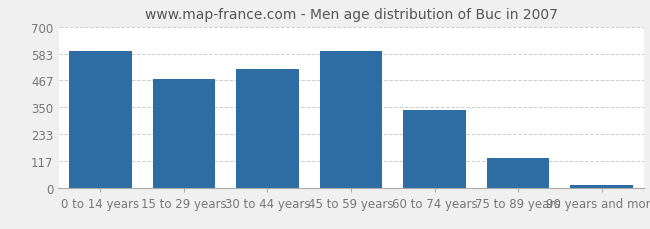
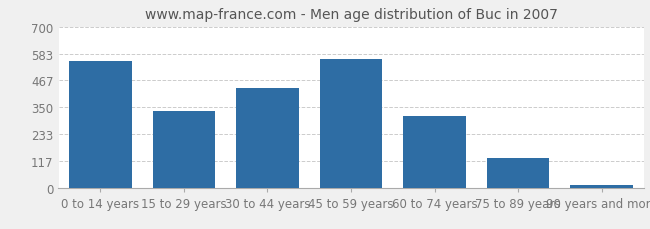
0 to 14 years: 592 -> 550
15 to 29 years: 473 -> 335
30 to 44 years: 517 -> 435
45 to 59 years: 593 -> 560
60 to 74 years: 338 -> 310
